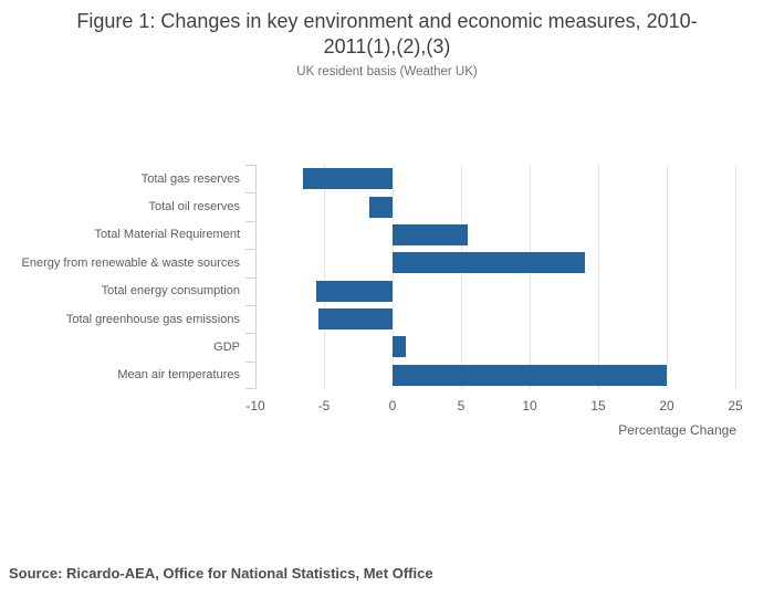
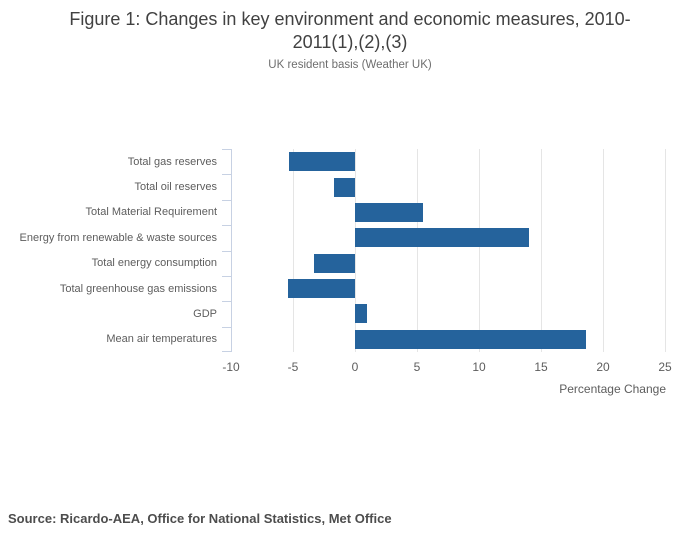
Total gas reserves: -6.5 -> -5.3
Total energy consumption: -5.6 -> -3.3
Mean air temperatures: 20.0 -> 18.6
